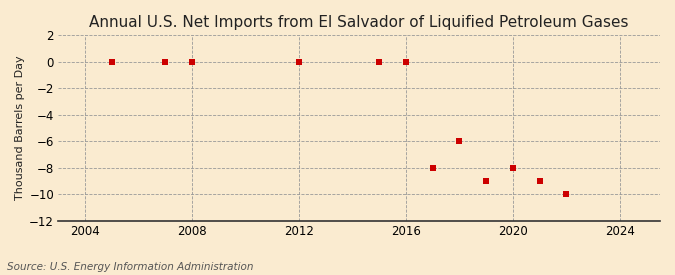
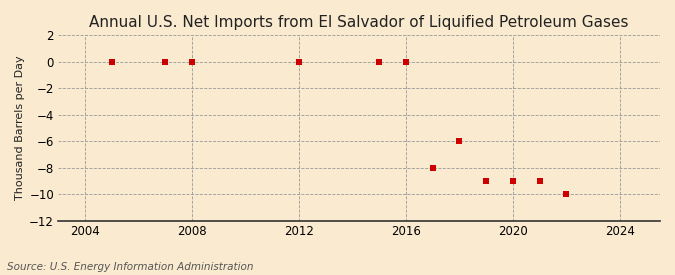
2020: -8 -> -9
